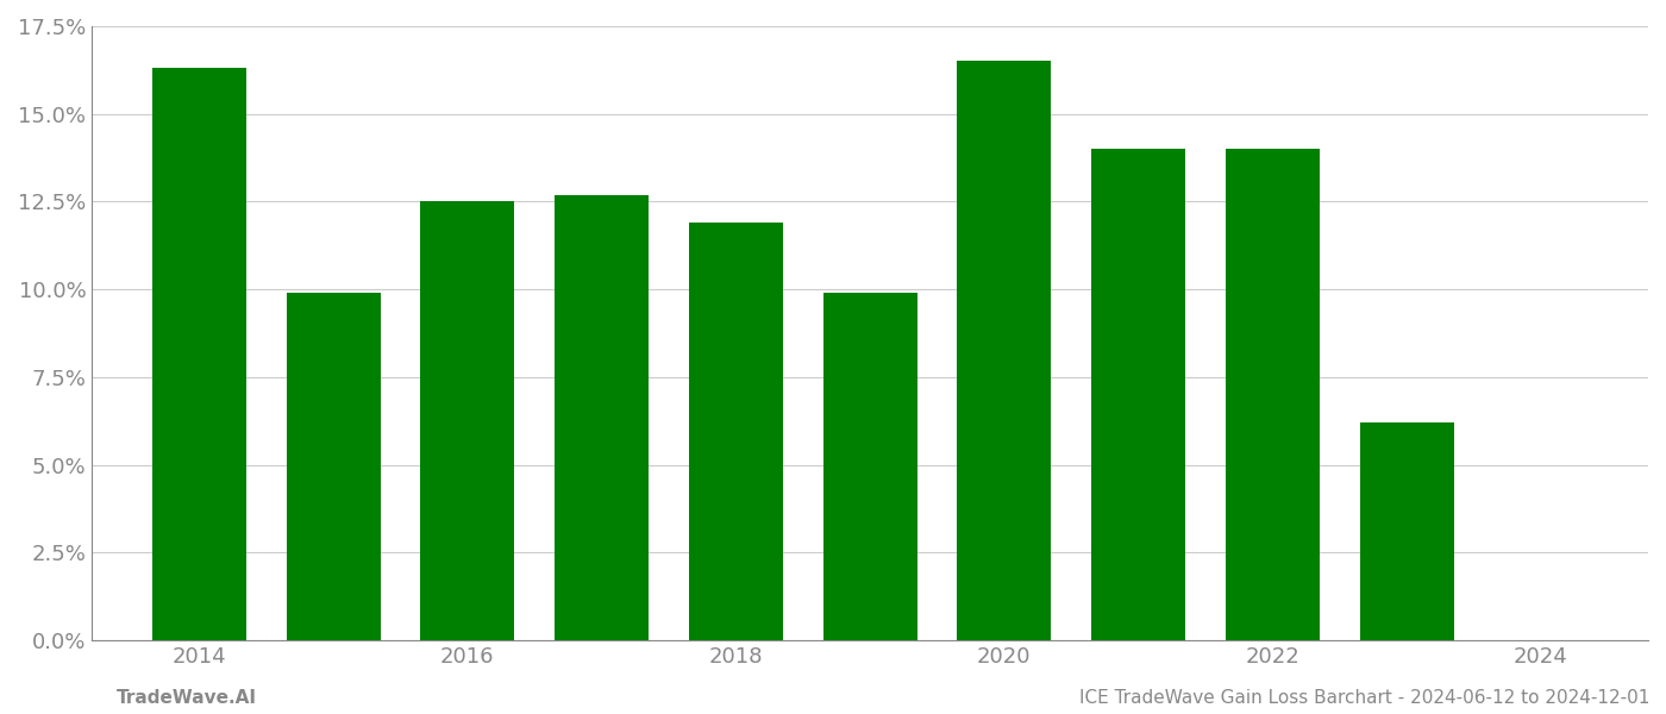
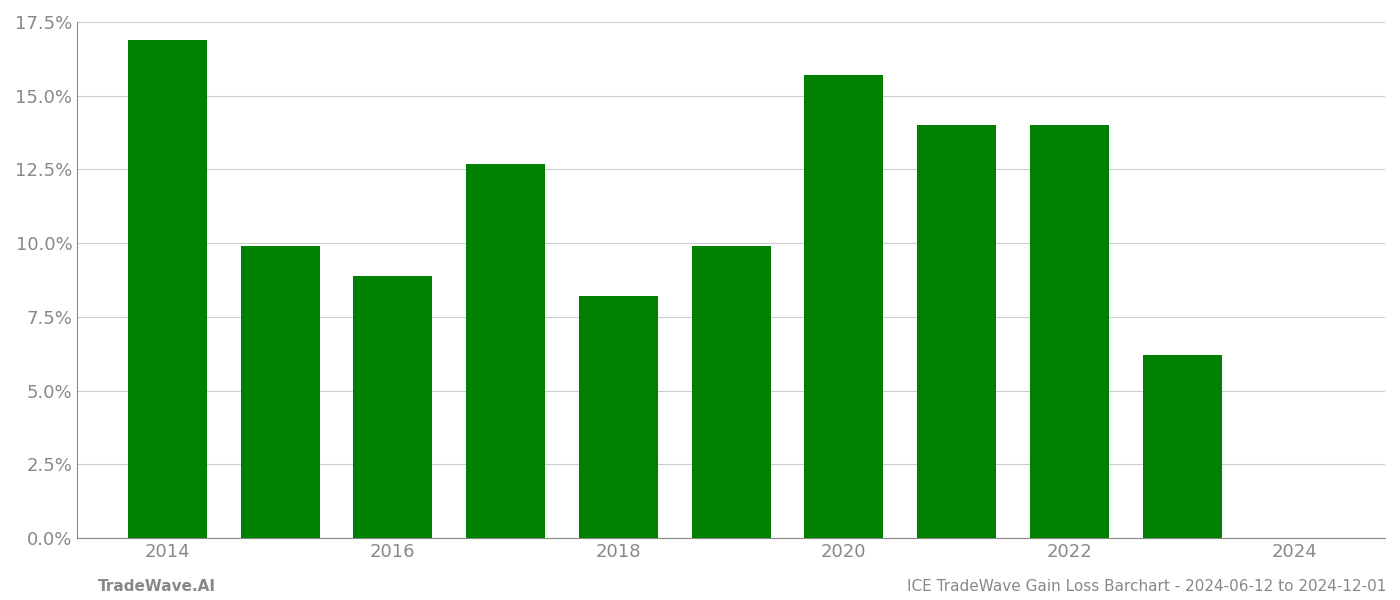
2014: 16.3% -> 16.9%
2016: 12.5% -> 8.9%
2018: 11.9% -> 8.2%
2020: 16.5% -> 15.7%
